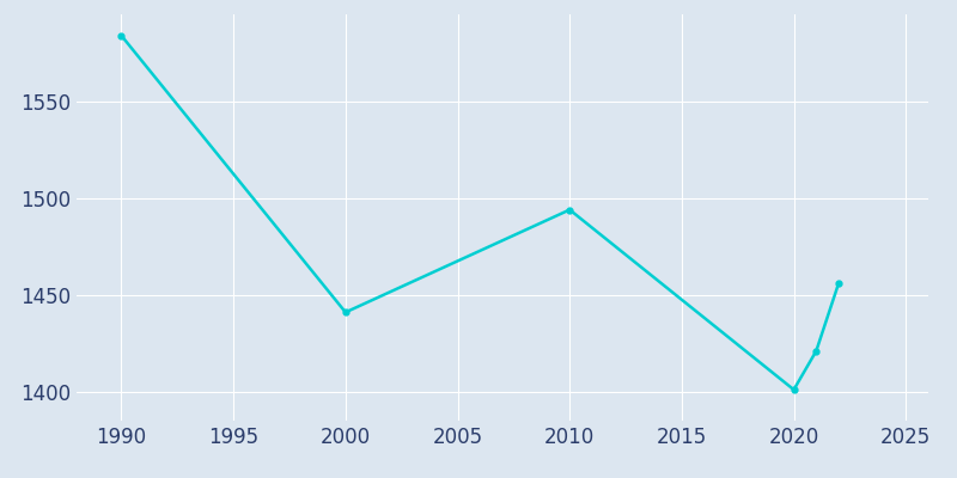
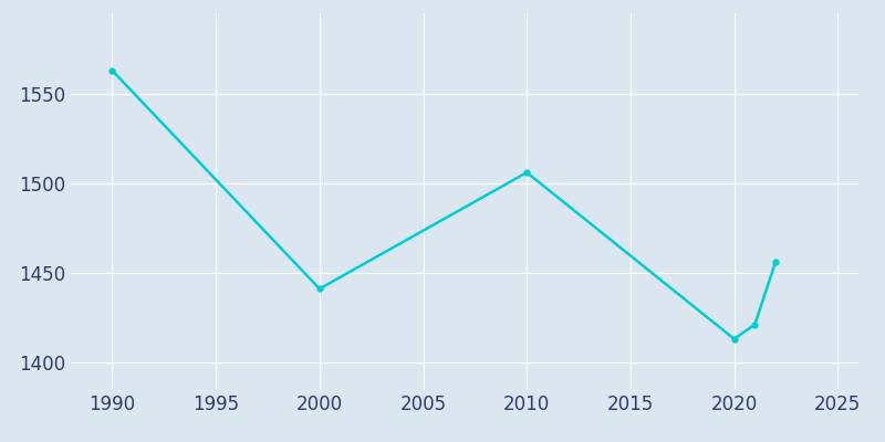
1990: 1584 -> 1563
2010: 1494 -> 1506
2020: 1401 -> 1413
